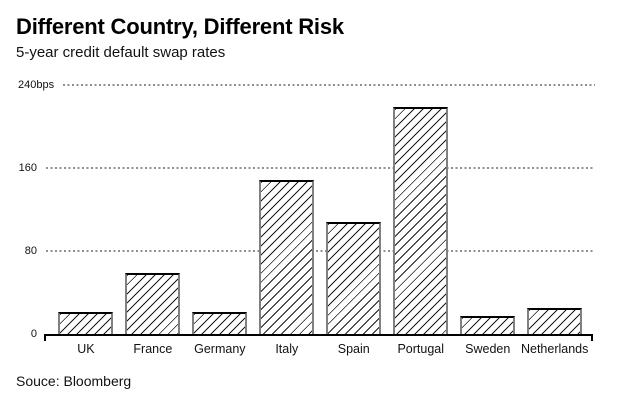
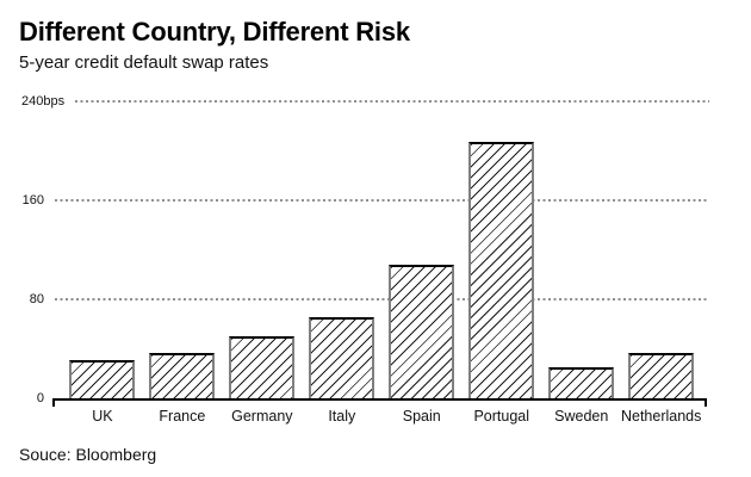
UK: 22 -> 31
France: 59 -> 37
Germany: 22 -> 51
Italy: 149 -> 66
Portugal: 219 -> 207
Sweden: 18 -> 26
Netherlands: 26 -> 37
